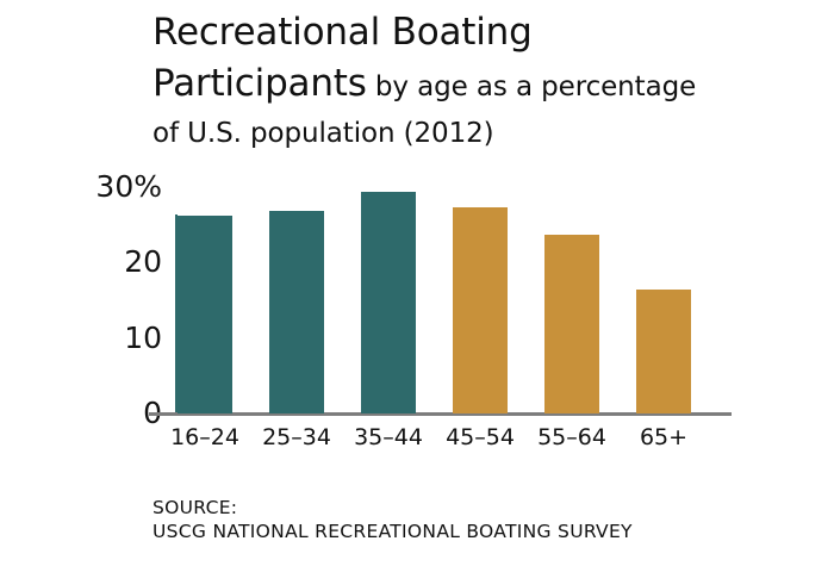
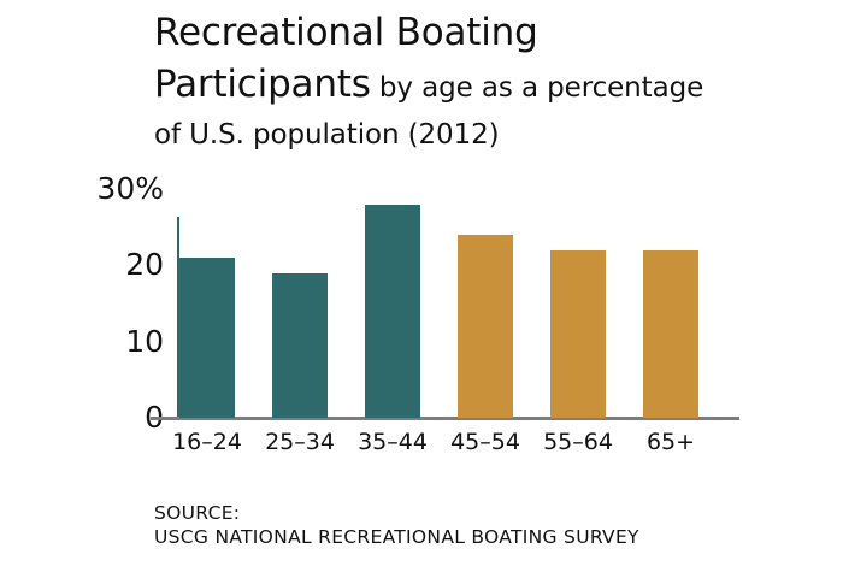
16–24: 26% -> 21%
25–34: 27% -> 19%
35–44: 29% -> 28%
45–54: 27% -> 24%
55–64: 24% -> 22%
65+: 16% -> 22%
